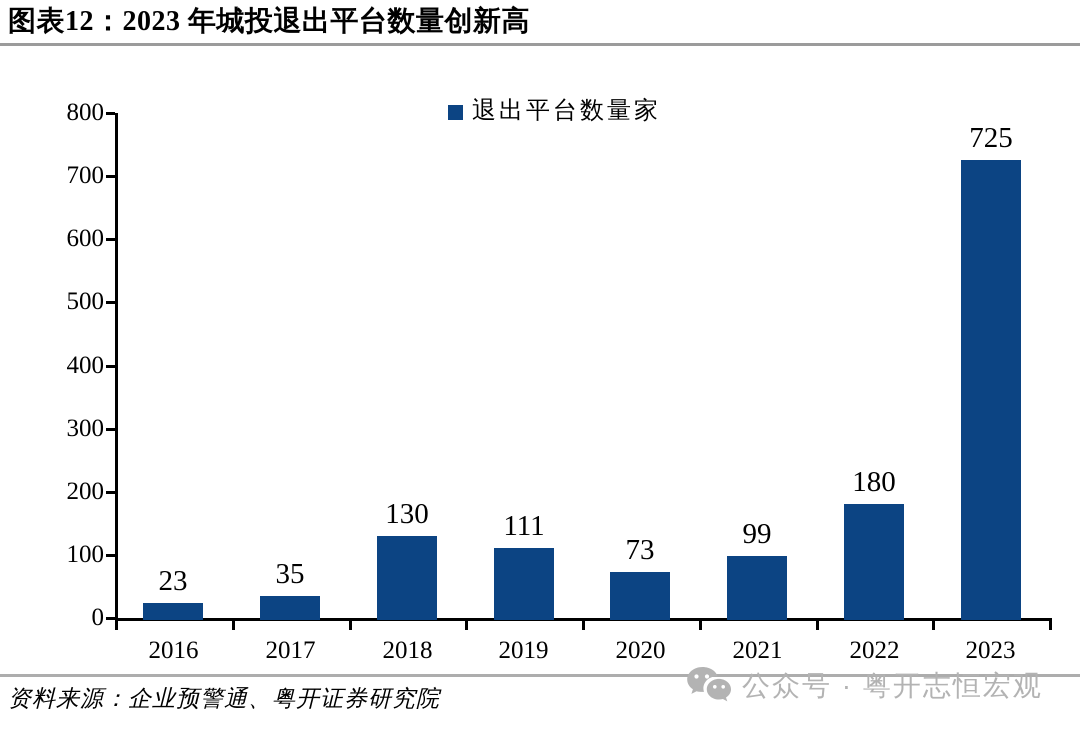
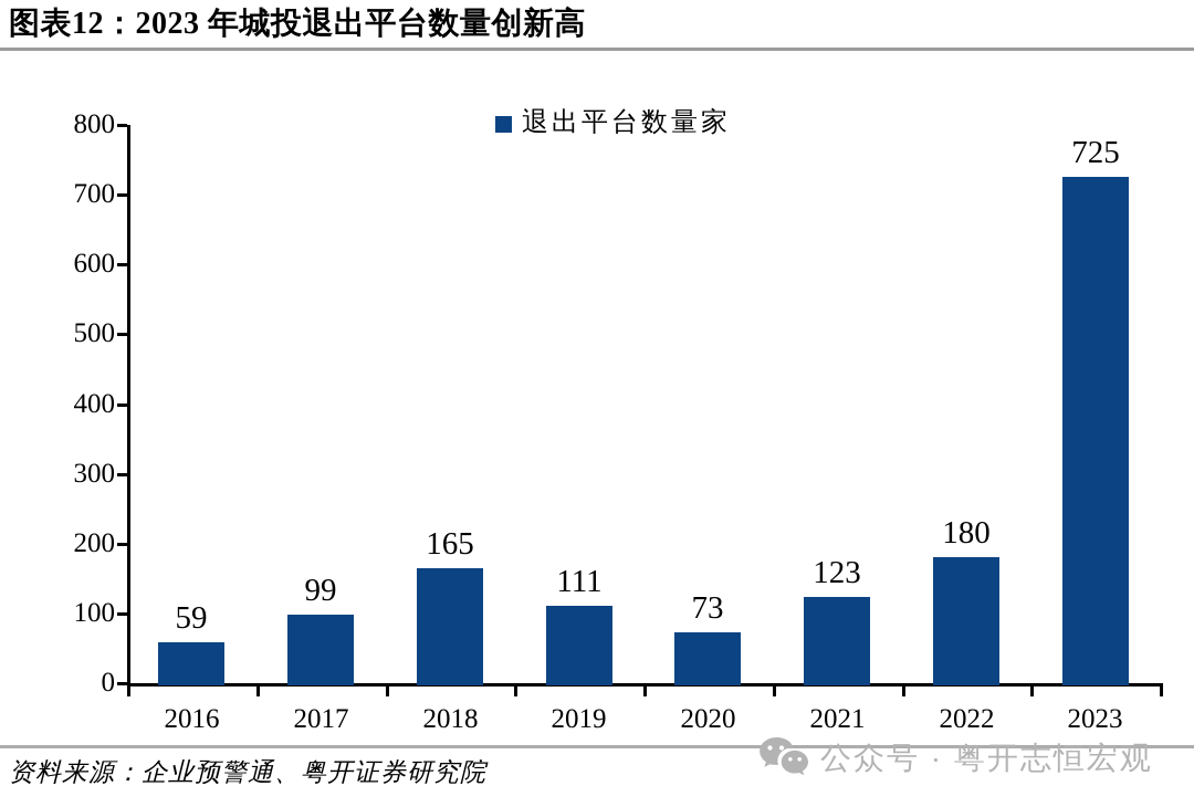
2016: 23 -> 59
2017: 35 -> 99
2018: 130 -> 165
2021: 99 -> 123
